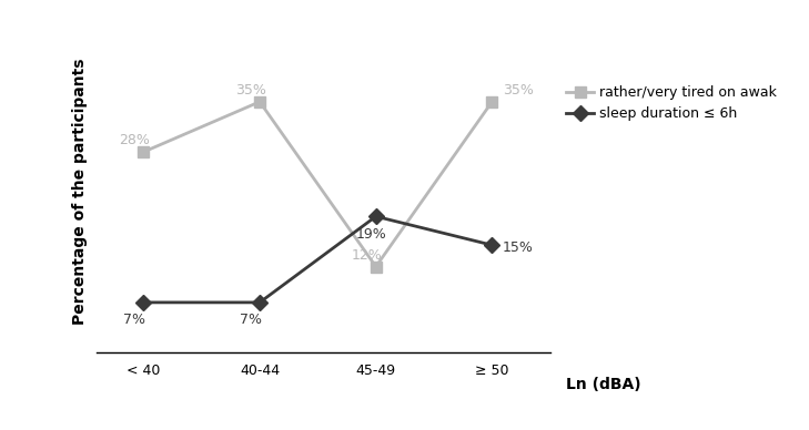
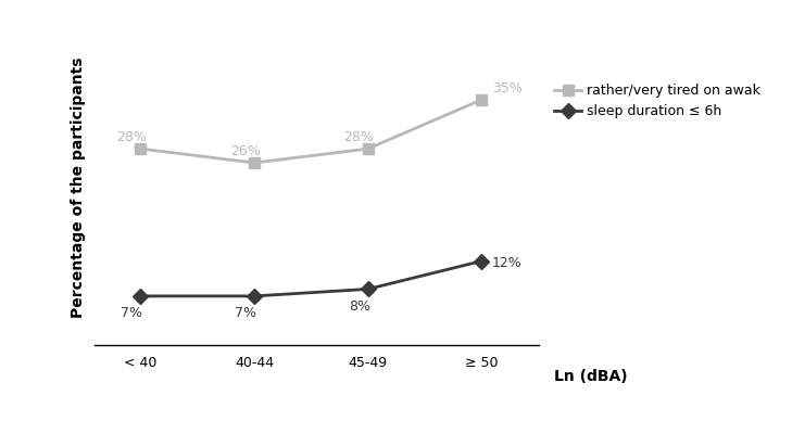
rather/very tired on awak/40-44: 35% -> 26%
rather/very tired on awak/45-49: 12% -> 28%
sleep duration ≤ 6h/45-49: 19% -> 8%
sleep duration ≤ 6h/≥ 50: 15% -> 12%
